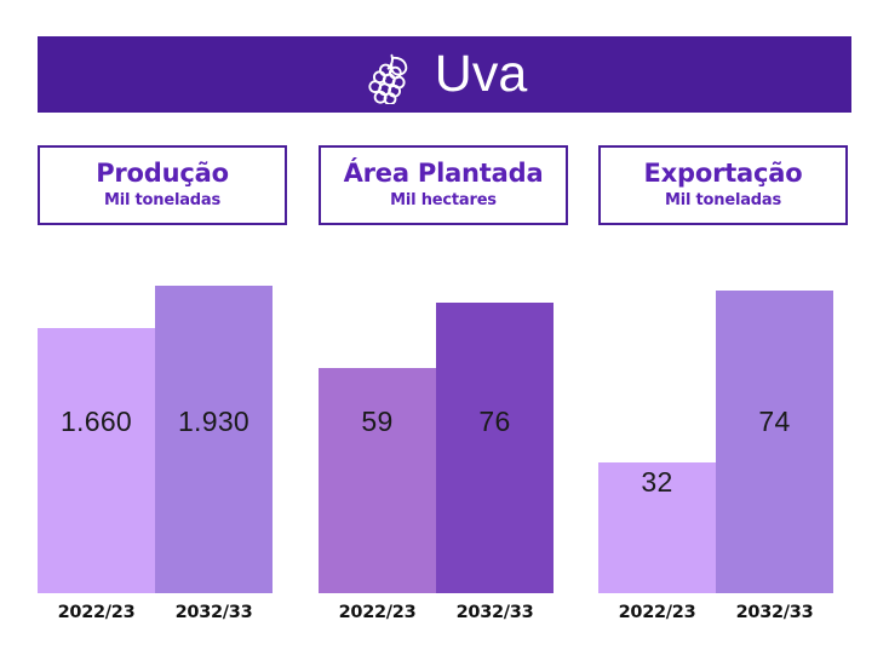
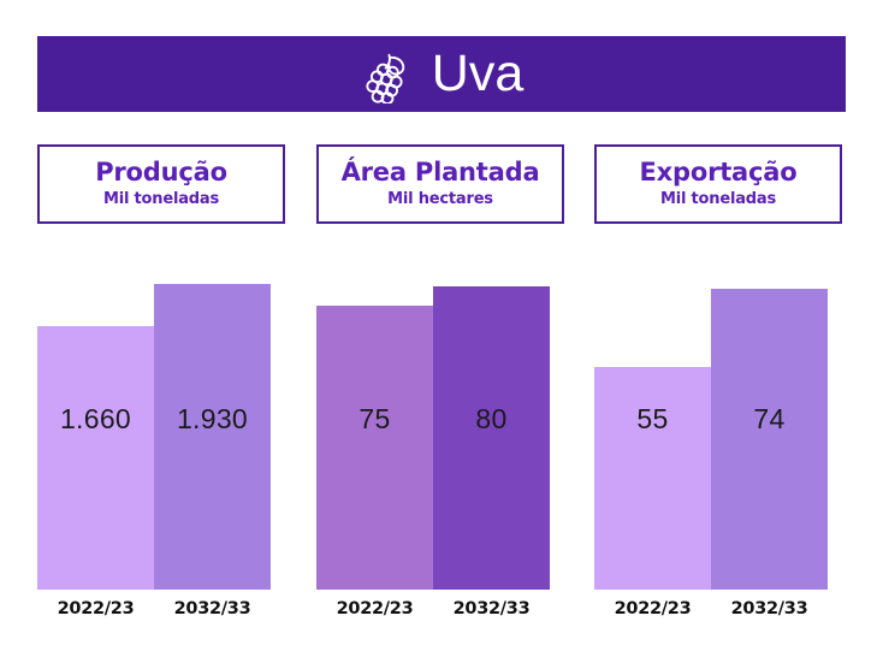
Área Plantada/2022/23: 59 -> 75
Área Plantada/2032/33: 76 -> 80
Exportação/2022/23: 32 -> 55
